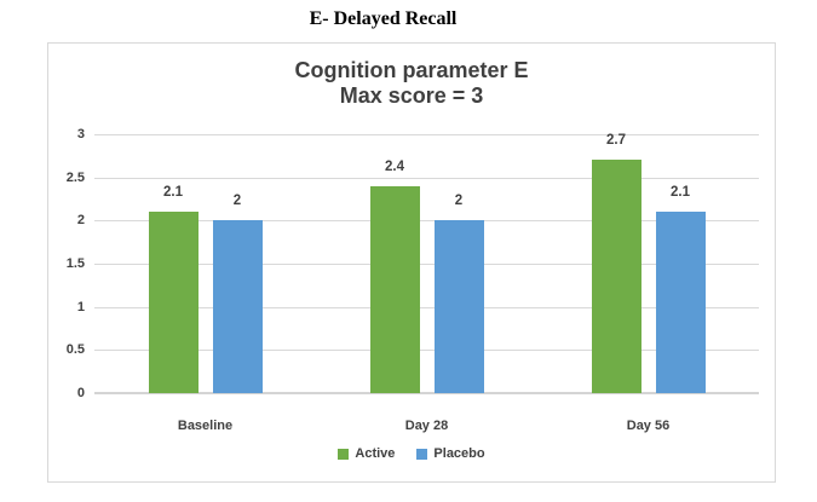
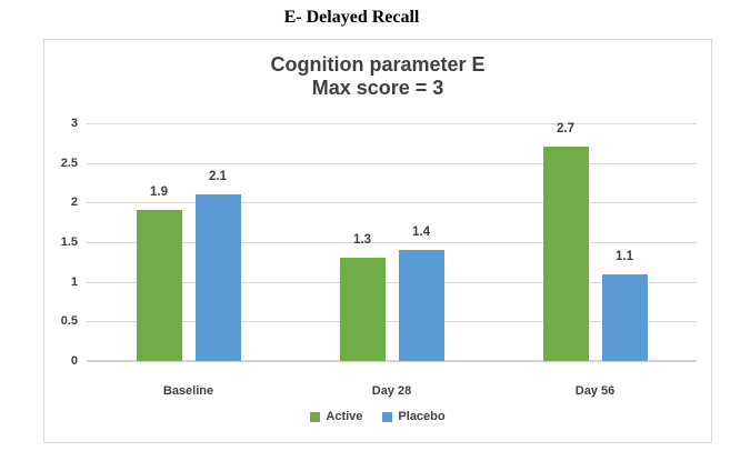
Active/Baseline: 2.1 -> 1.9
Placebo/Baseline: 2 -> 2.1
Active/Day 28: 2.4 -> 1.3
Placebo/Day 28: 2 -> 1.4
Placebo/Day 56: 2.1 -> 1.1
